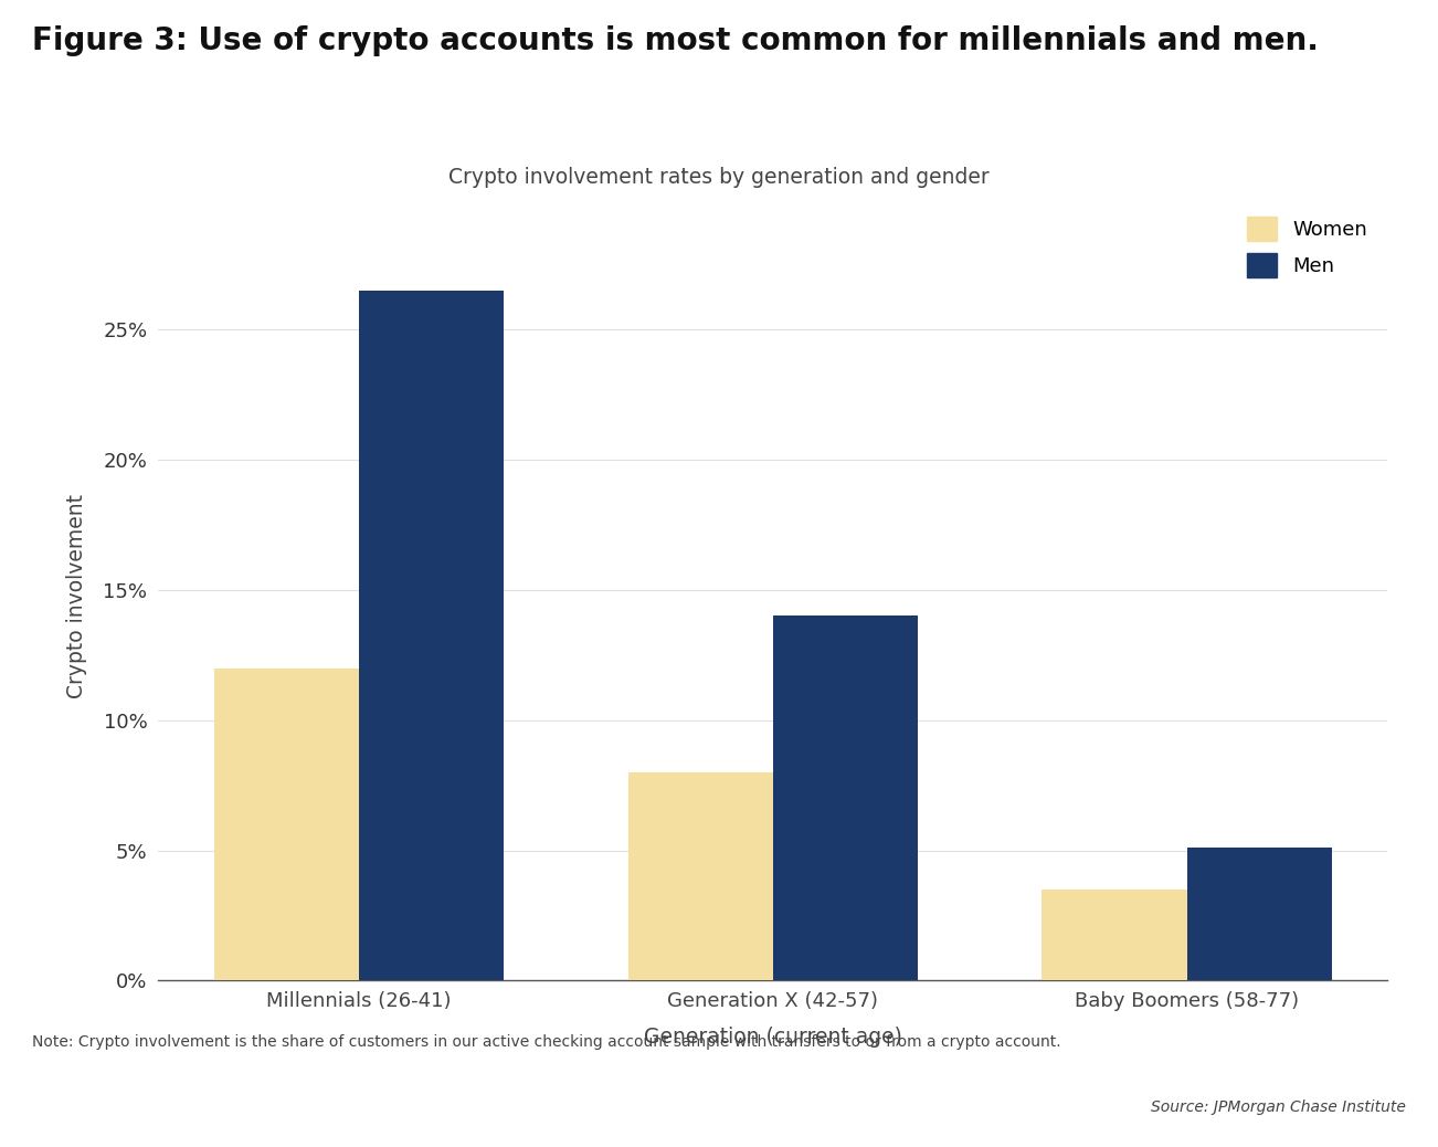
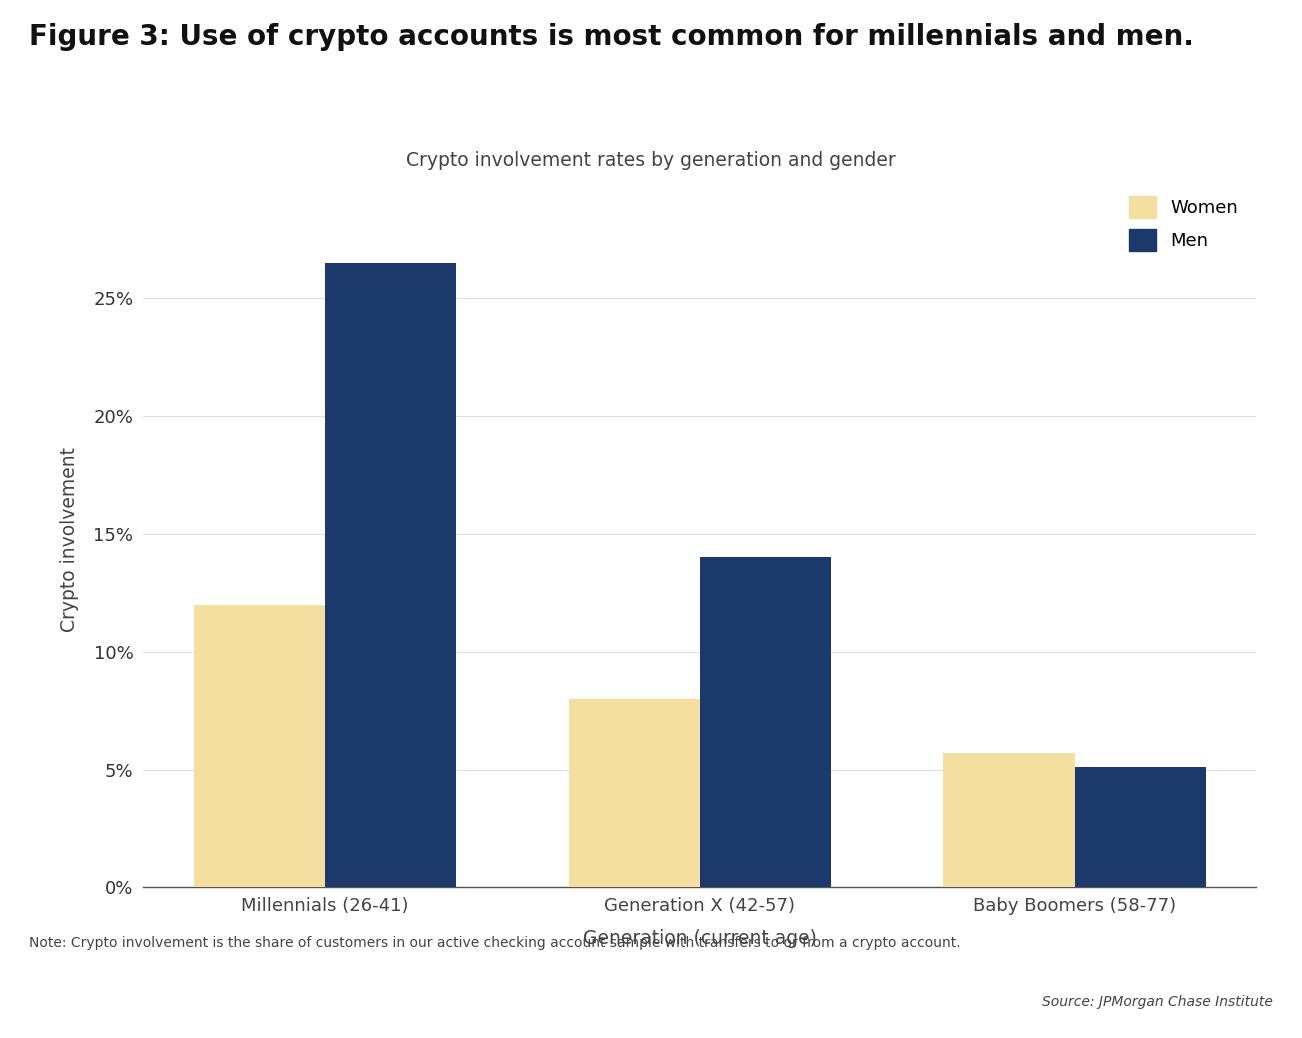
Women/Baby Boomers (58-77): 3.5% -> 5.7%
